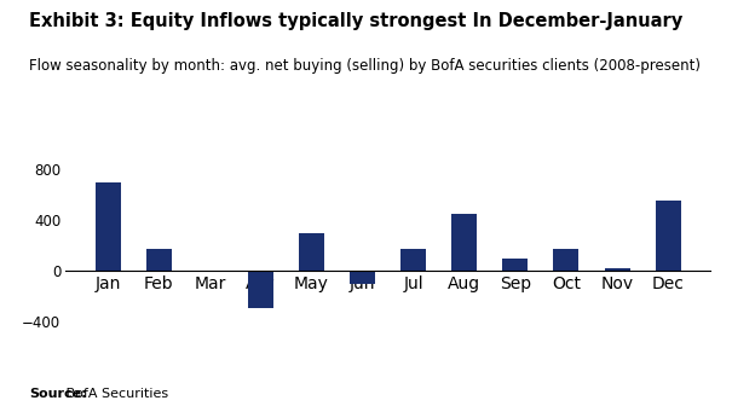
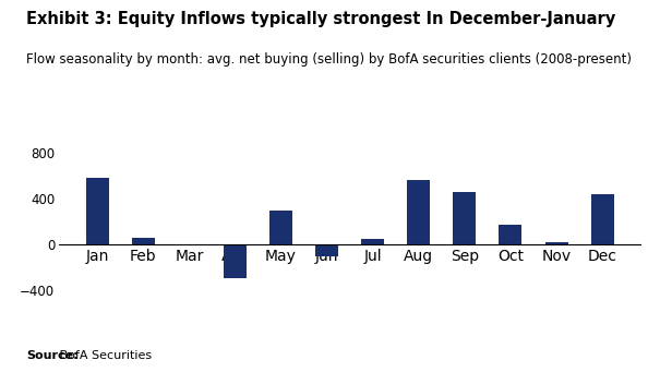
Jan: 700 -> 580
Feb: 180 -> 60
Jul: 180 -> 50
Aug: 450 -> 560
Sep: 100 -> 460
Dec: 550 -> 440
